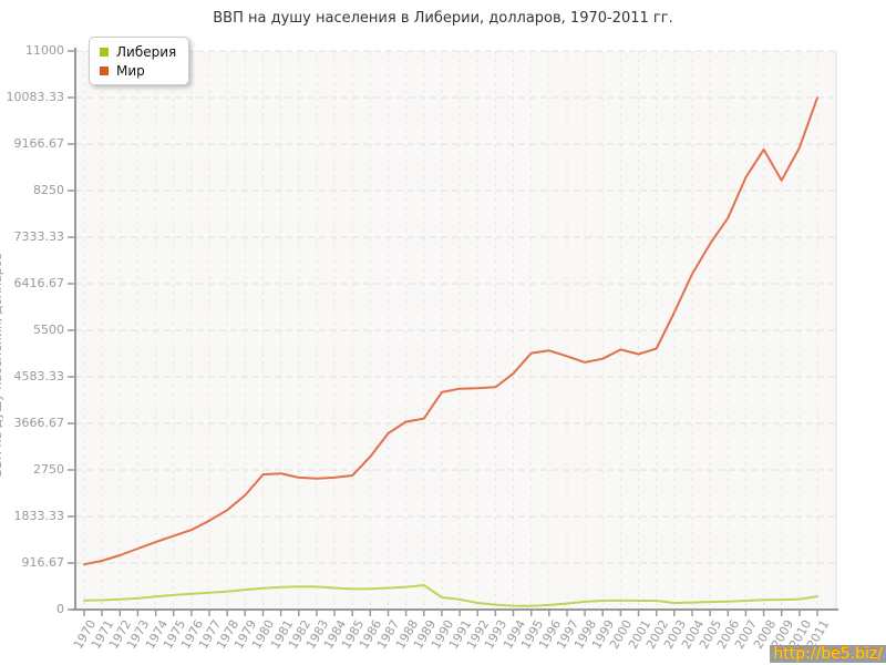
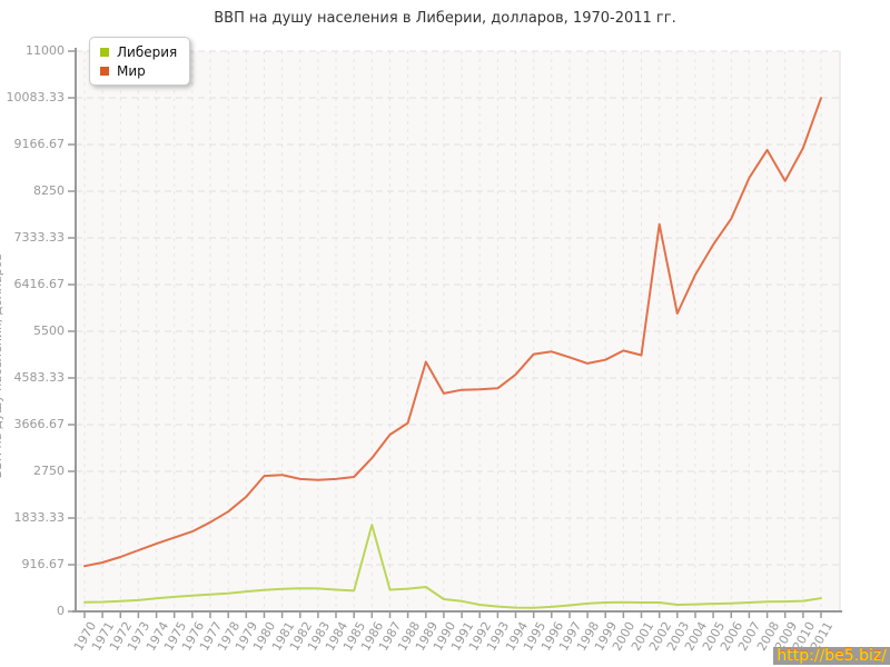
Либерия/1986: 400 -> 1700
Мир/1989: 3800 -> 4900
Мир/2002: 5100 -> 7600
